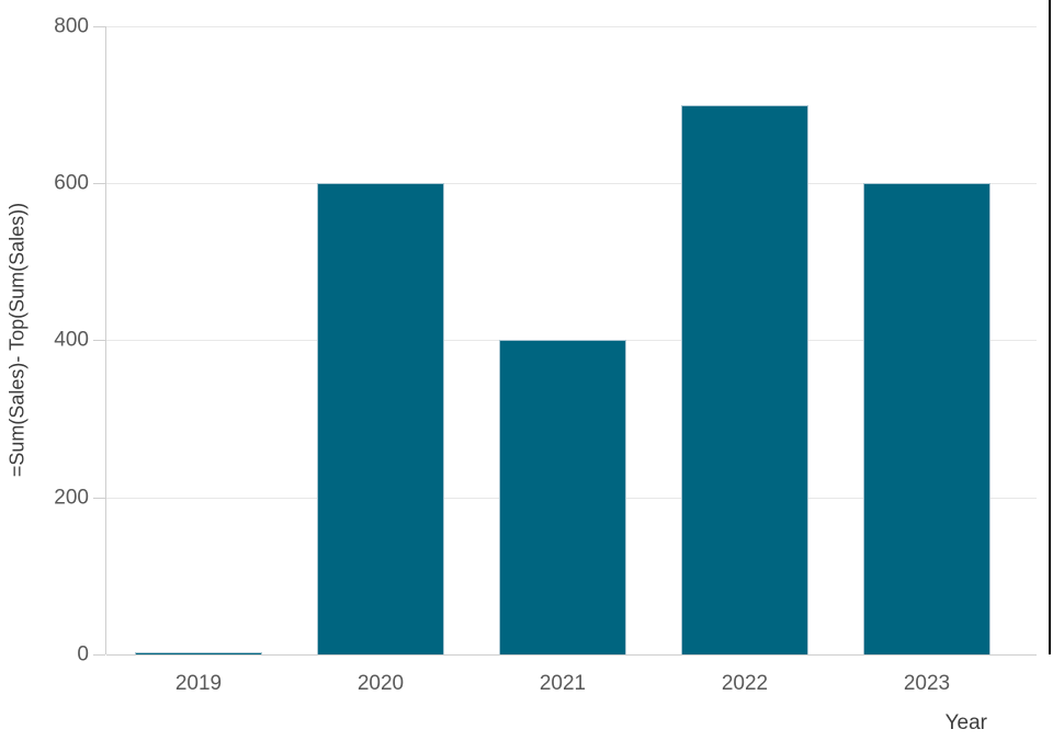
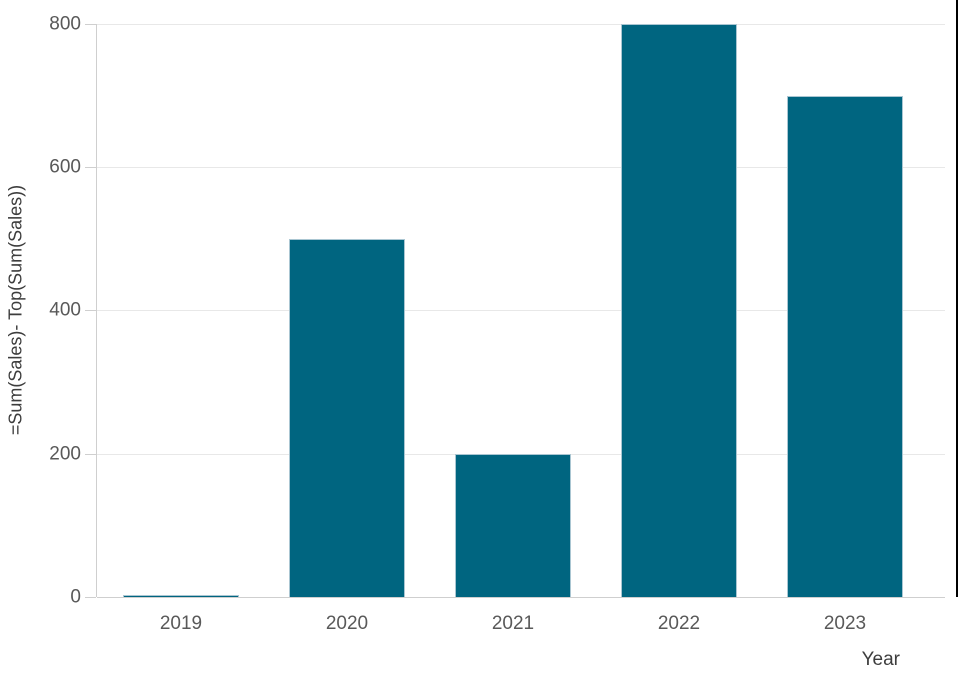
2020: 600 -> 500
2021: 400 -> 200
2022: 700 -> 800
2023: 600 -> 700
